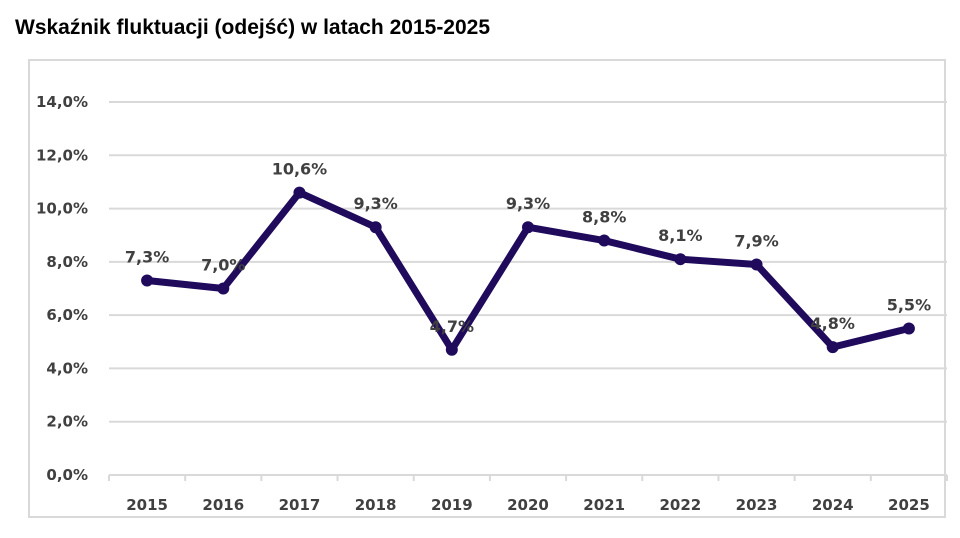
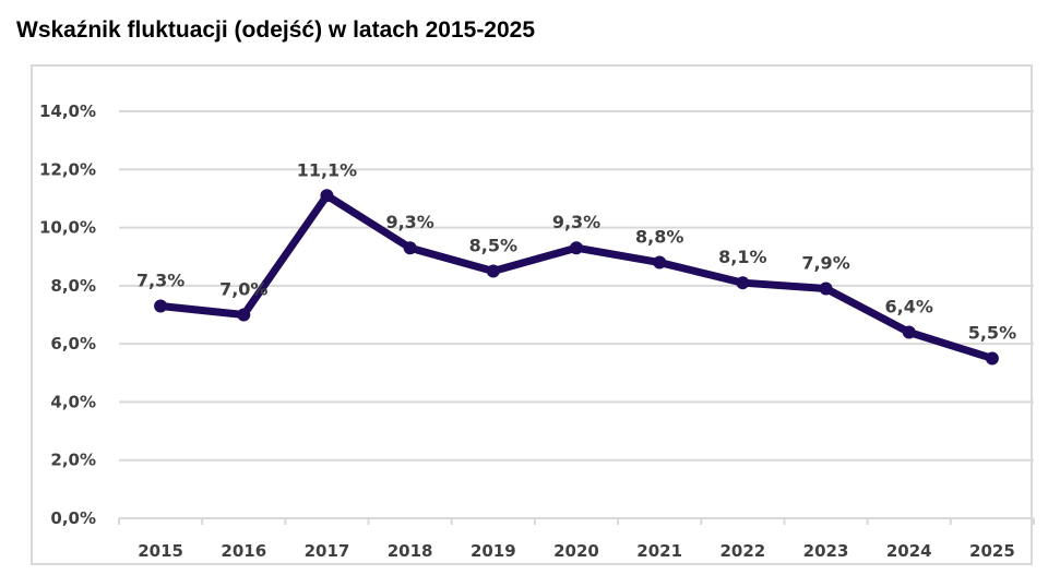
2017: 10,6% -> 11,1%
2019: 4,7% -> 8,5%
2024: 4,8% -> 6,4%
